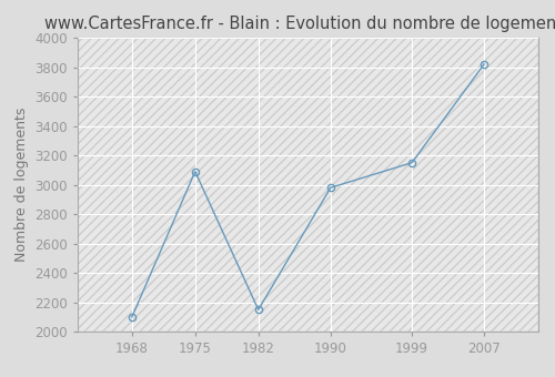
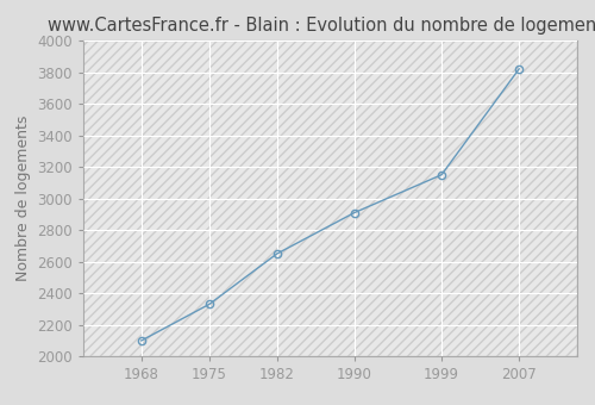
1975: 3090 -> 2330
1982: 2150 -> 2650
1990: 2980 -> 2910
